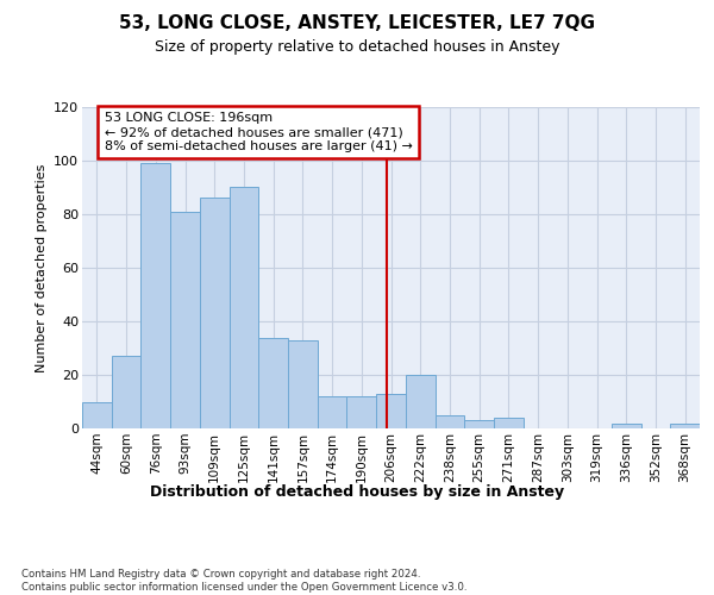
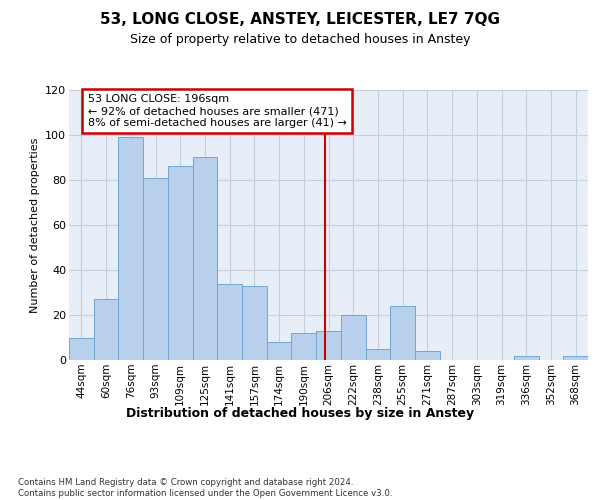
174sqm: 12 -> 8
255sqm: 3 -> 24
